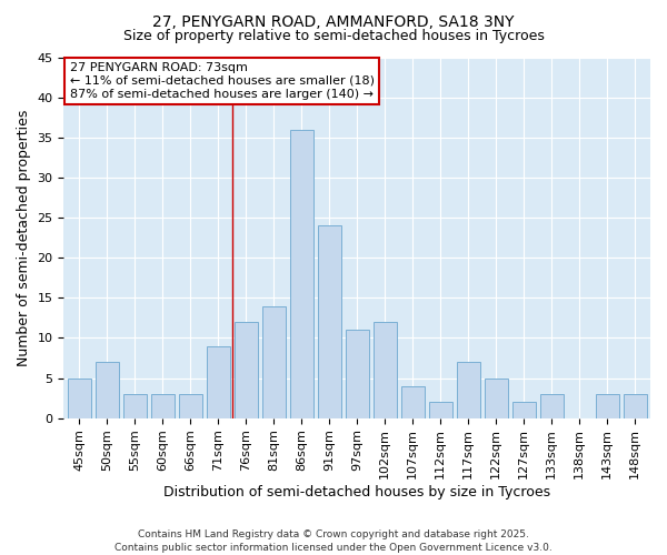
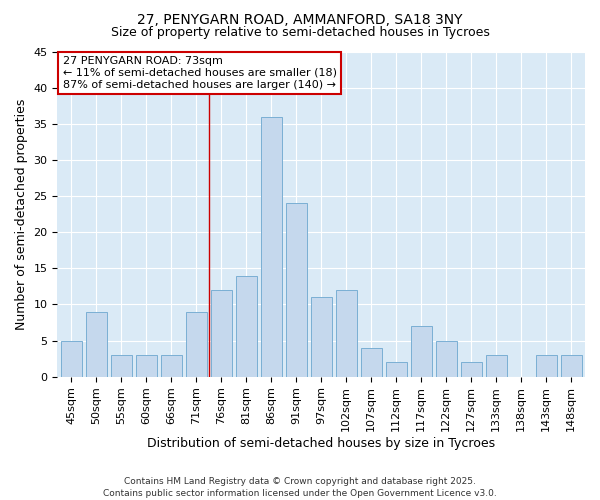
50sqm: 7 -> 9
